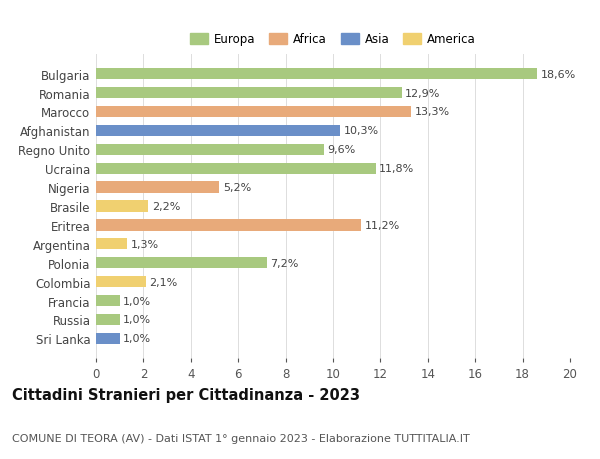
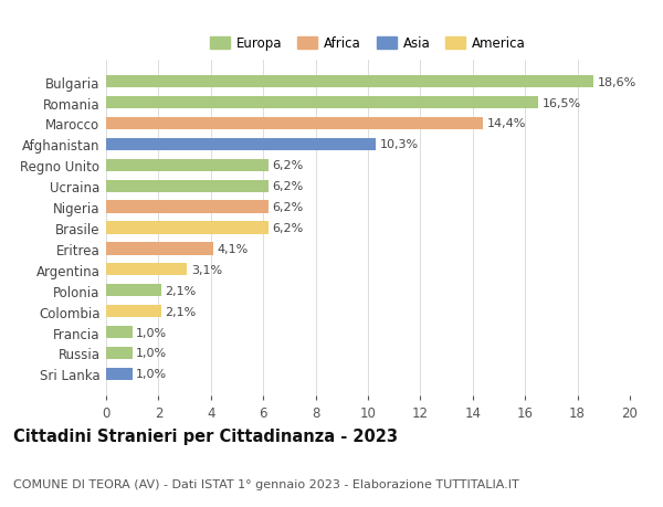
Romania: 12,9% -> 16,5%
Marocco: 13,3% -> 14,4%
Regno Unito: 9,6% -> 6,2%
Ucraina: 11,8% -> 6,2%
Nigeria: 5,2% -> 6,2%
Brasile: 2,2% -> 6,2%
Eritrea: 11,2% -> 4,1%
Argentina: 1,3% -> 3,1%
Polonia: 7,2% -> 2,1%
